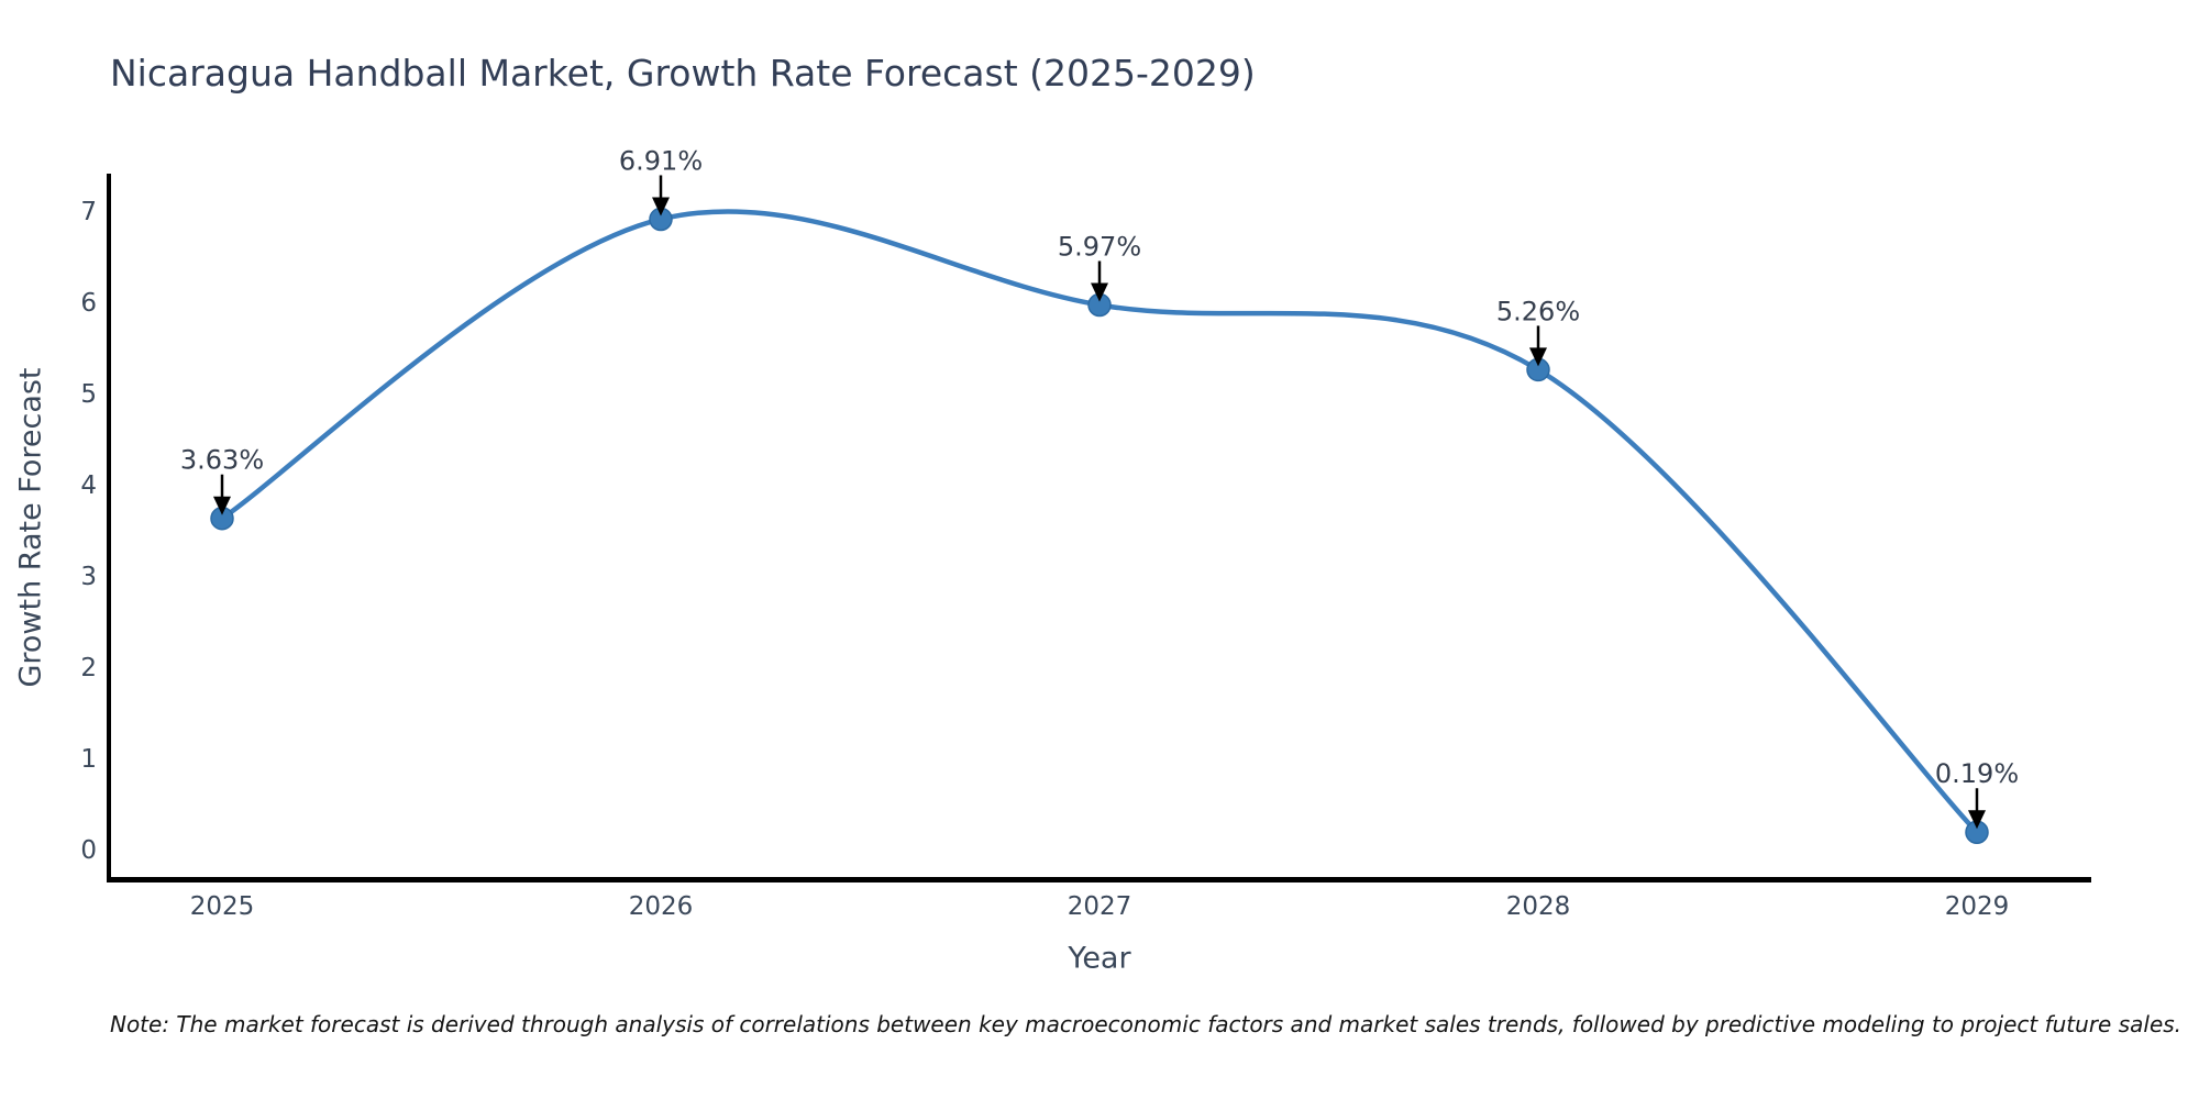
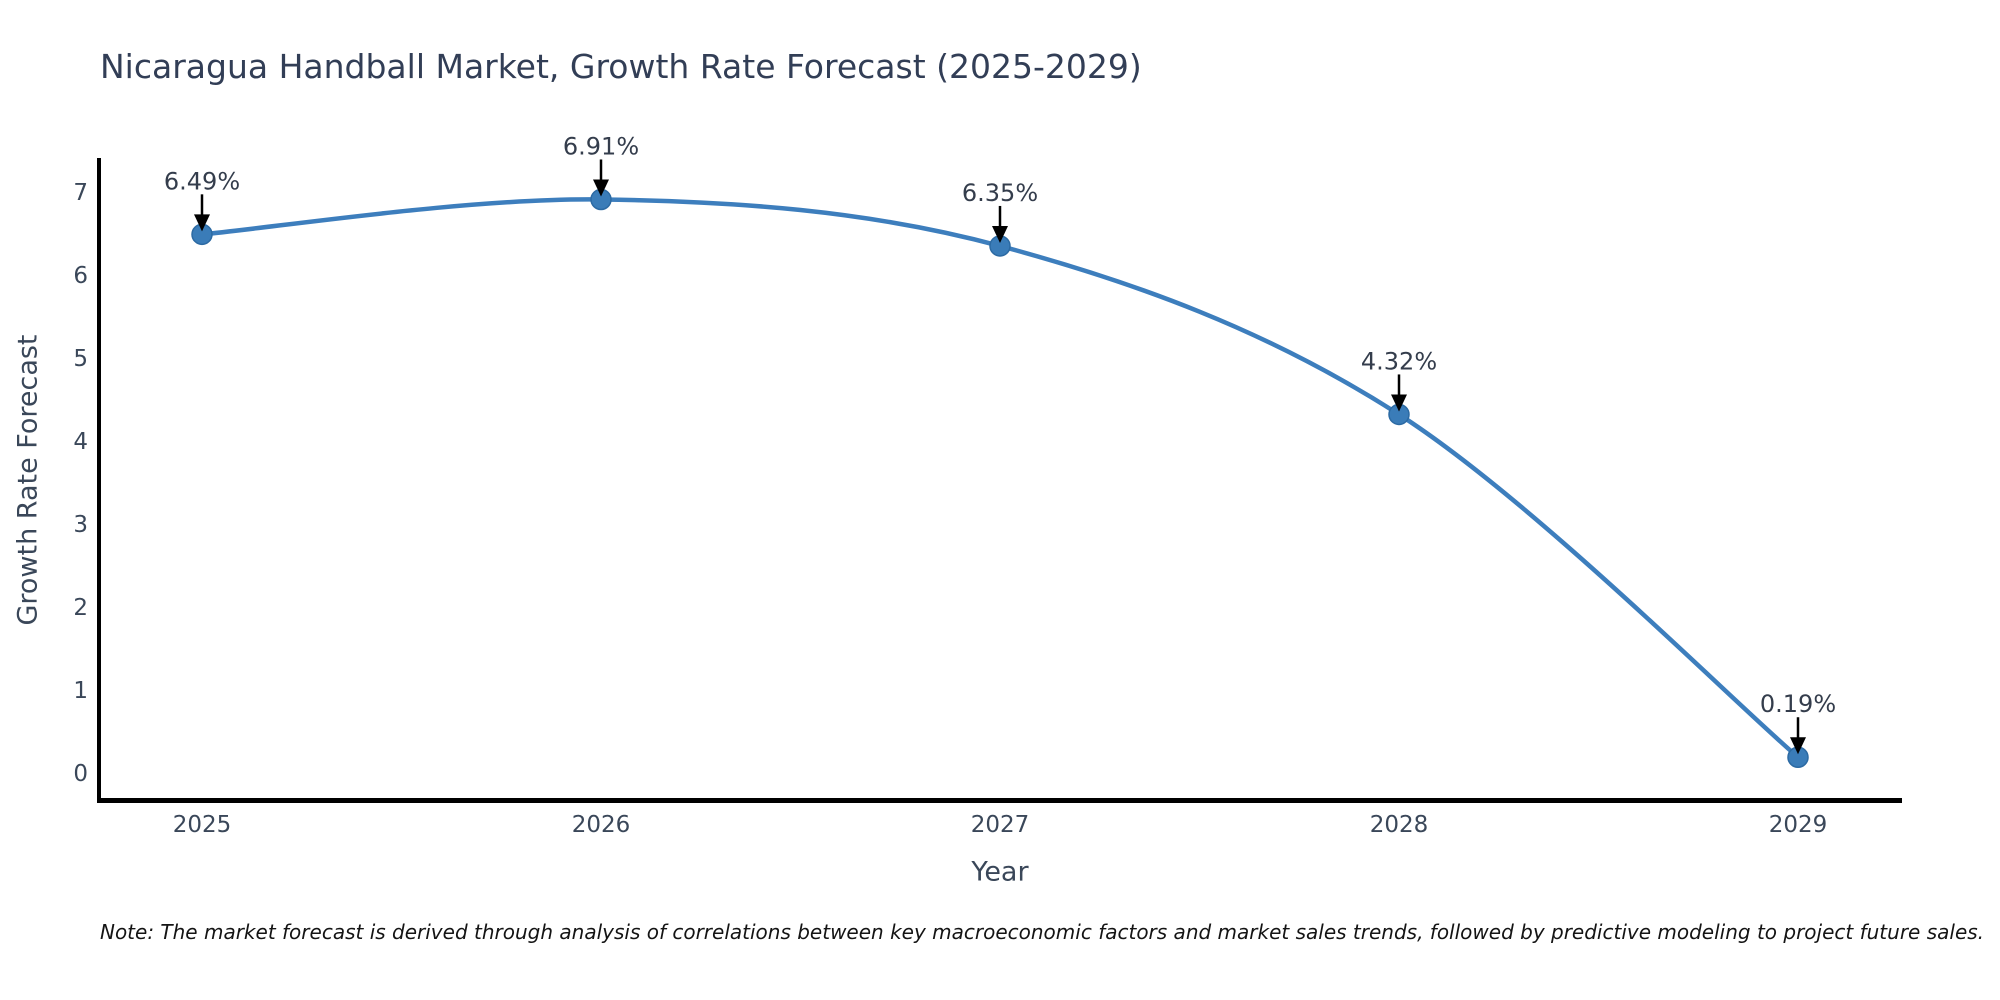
2025: 3.63% -> 6.49%
2027: 5.97% -> 6.35%
2028: 5.26% -> 4.32%
